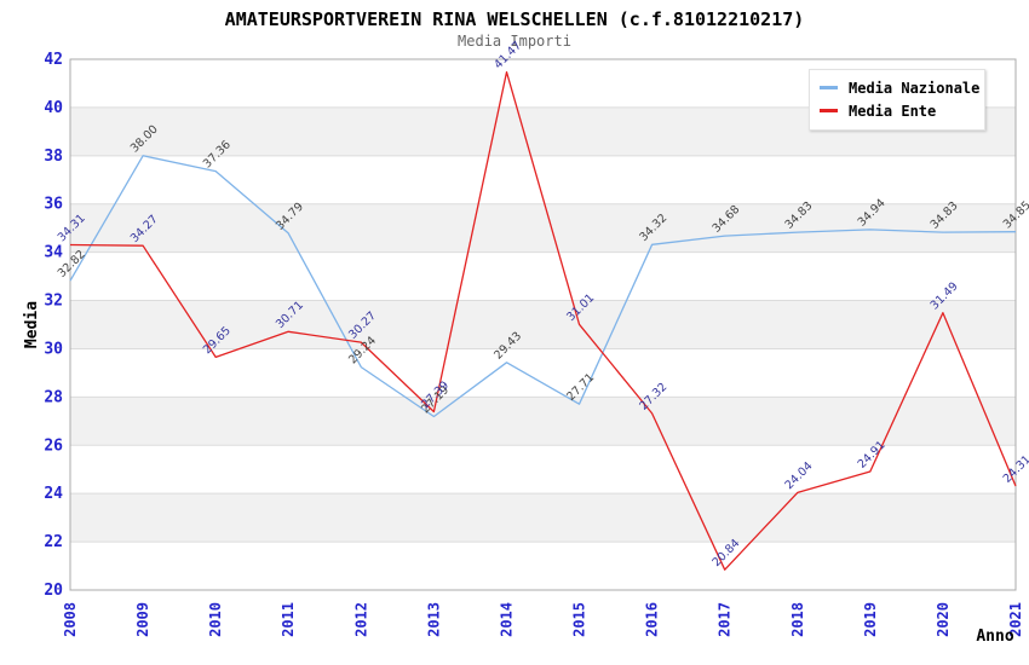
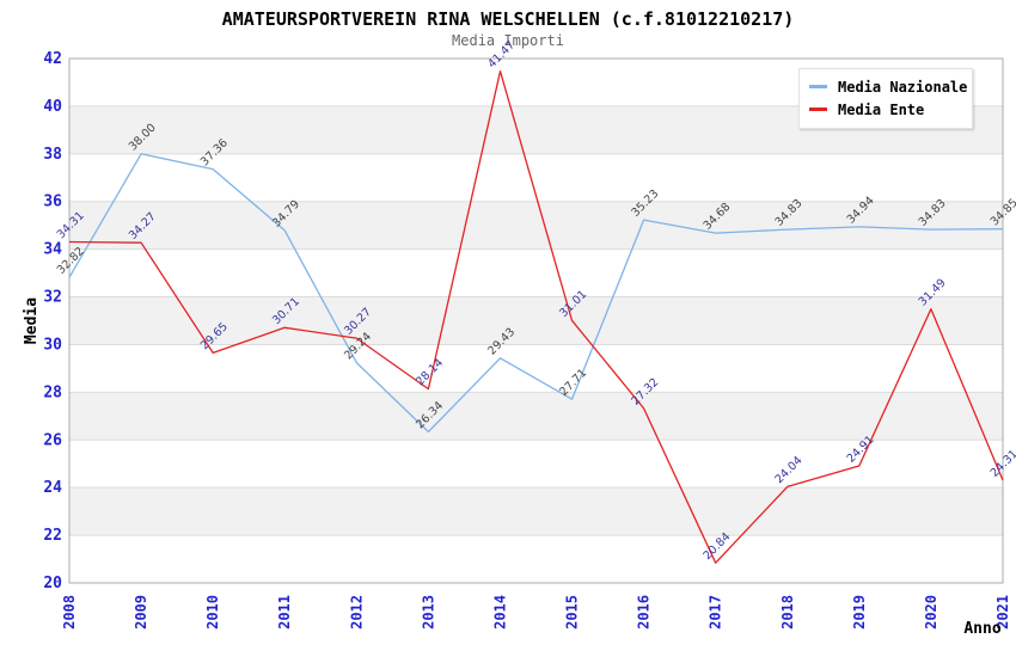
Media Nazionale/2013: 27.19 -> 26.34
Media Ente/2013: 27.39 -> 28.14
Media Nazionale/2016: 34.32 -> 35.23
